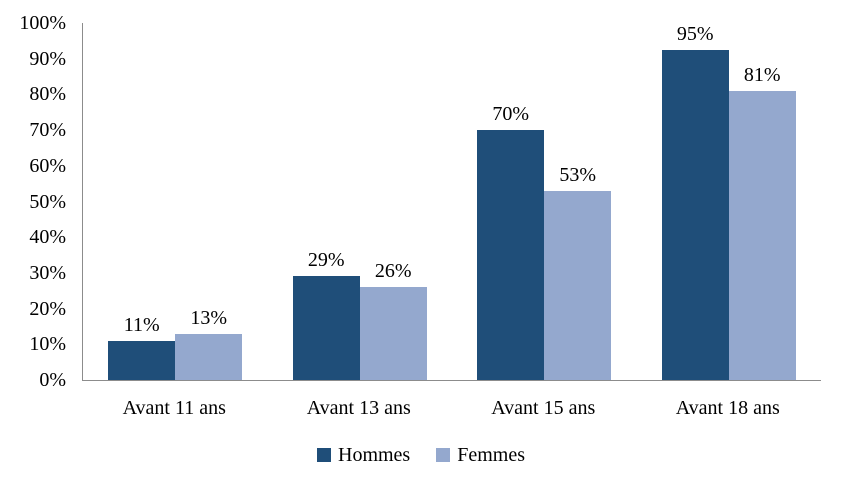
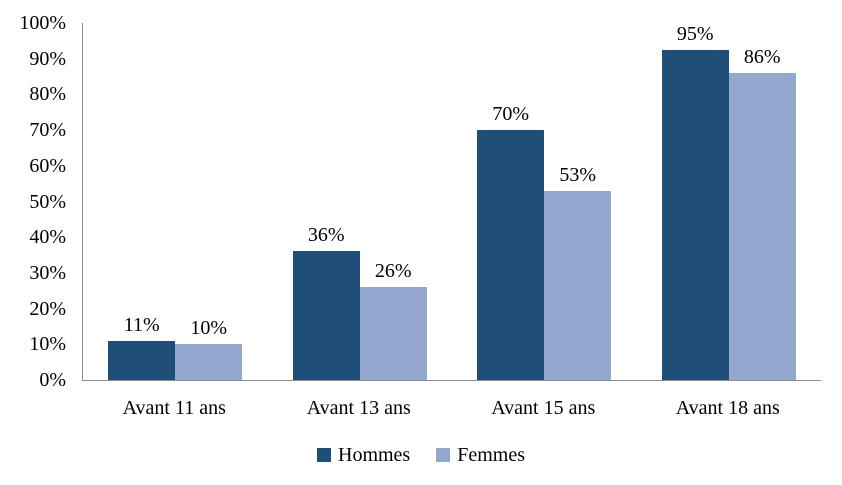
Femmes/Avant 11 ans: 13% -> 10%
Hommes/Avant 13 ans: 29% -> 36%
Femmes/Avant 18 ans: 81% -> 86%
